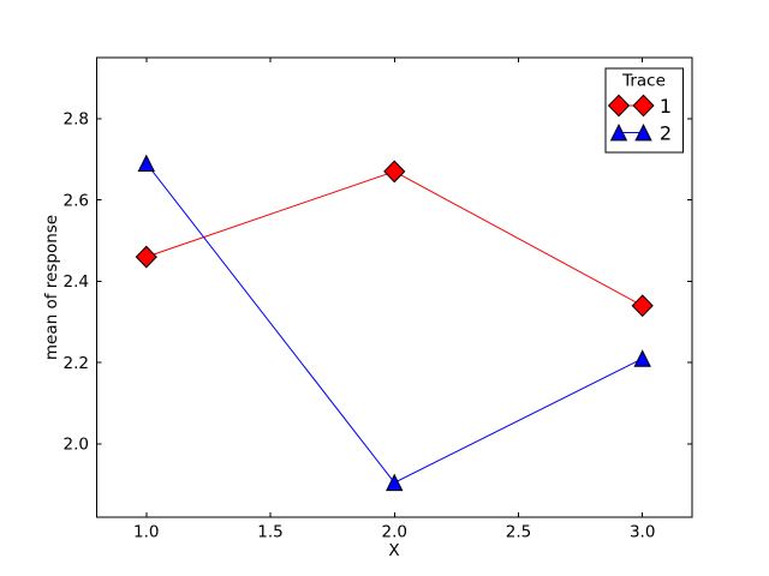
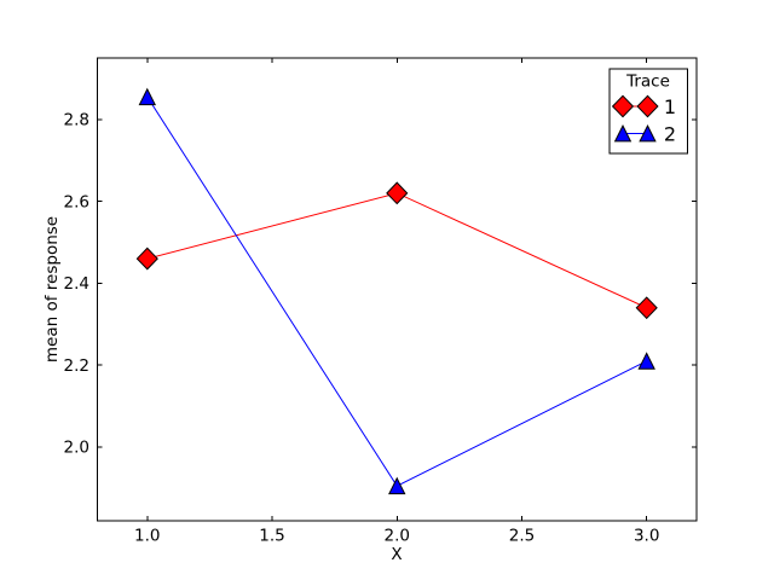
2/1: 2.69 -> 2.85
1/2: 2.67 -> 2.62
